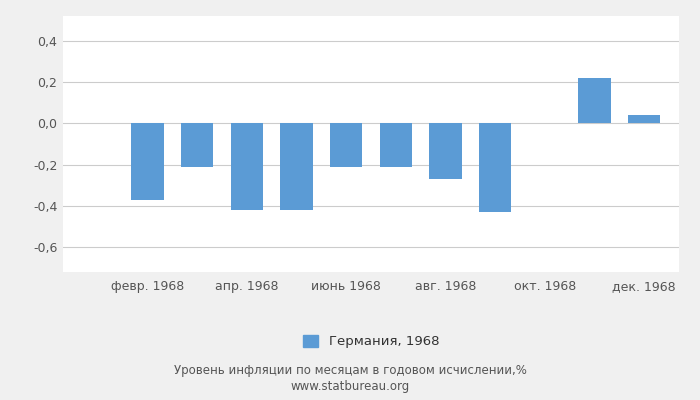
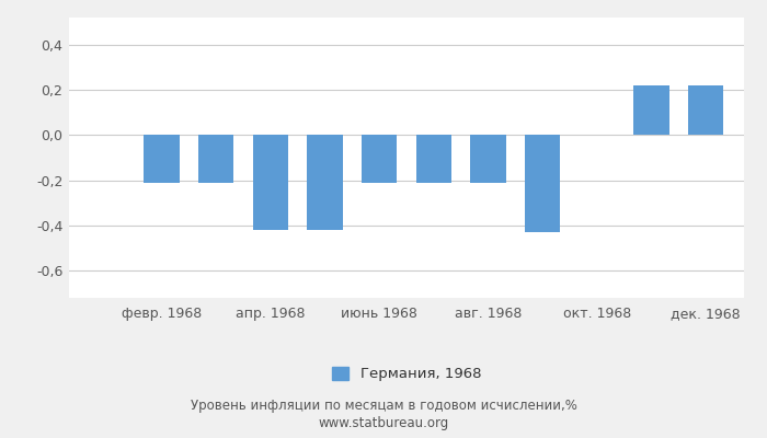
февр. 1968: -0,37 -> -0,21
авг. 1968: -0,27 -> -0,21
дек. 1968: 0,04 -> 0,22
